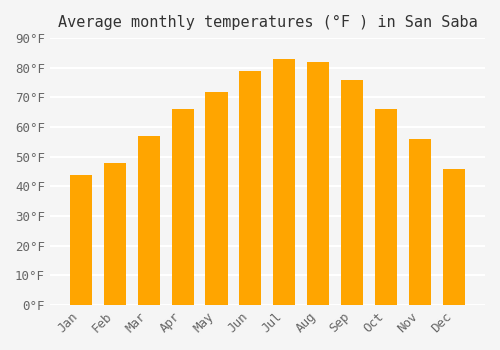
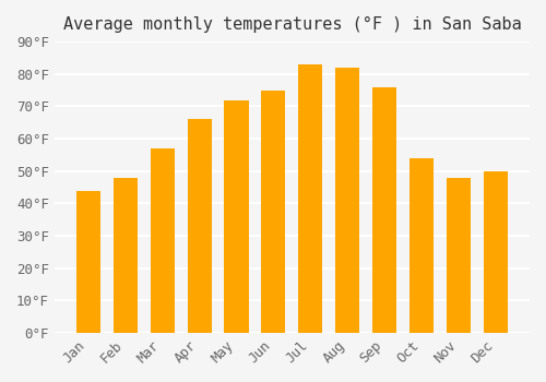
Jun: 79°F -> 75°F
Oct: 66°F -> 54°F
Nov: 56°F -> 48°F
Dec: 46°F -> 50°F
